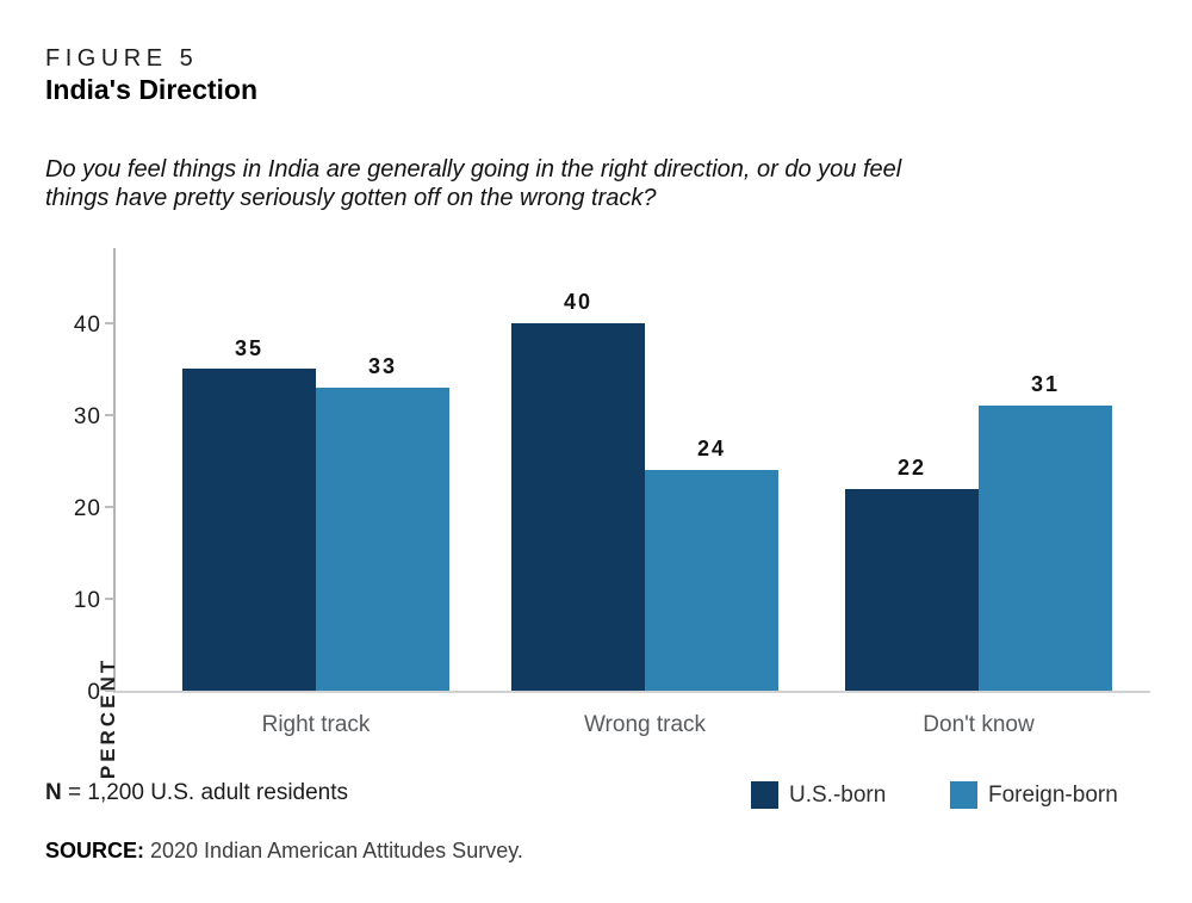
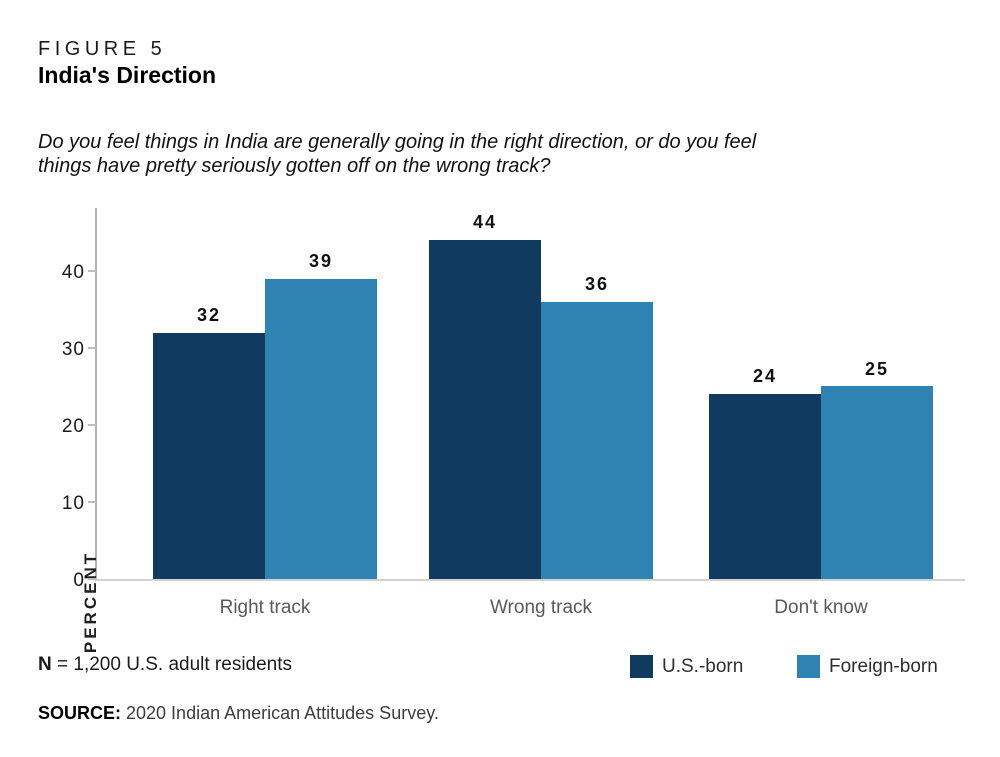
U.S.-born/Right track: 35 -> 32
Foreign-born/Right track: 33 -> 39
U.S.-born/Wrong track: 40 -> 44
Foreign-born/Wrong track: 24 -> 36
U.S.-born/Don't know: 22 -> 24
Foreign-born/Don't know: 31 -> 25
